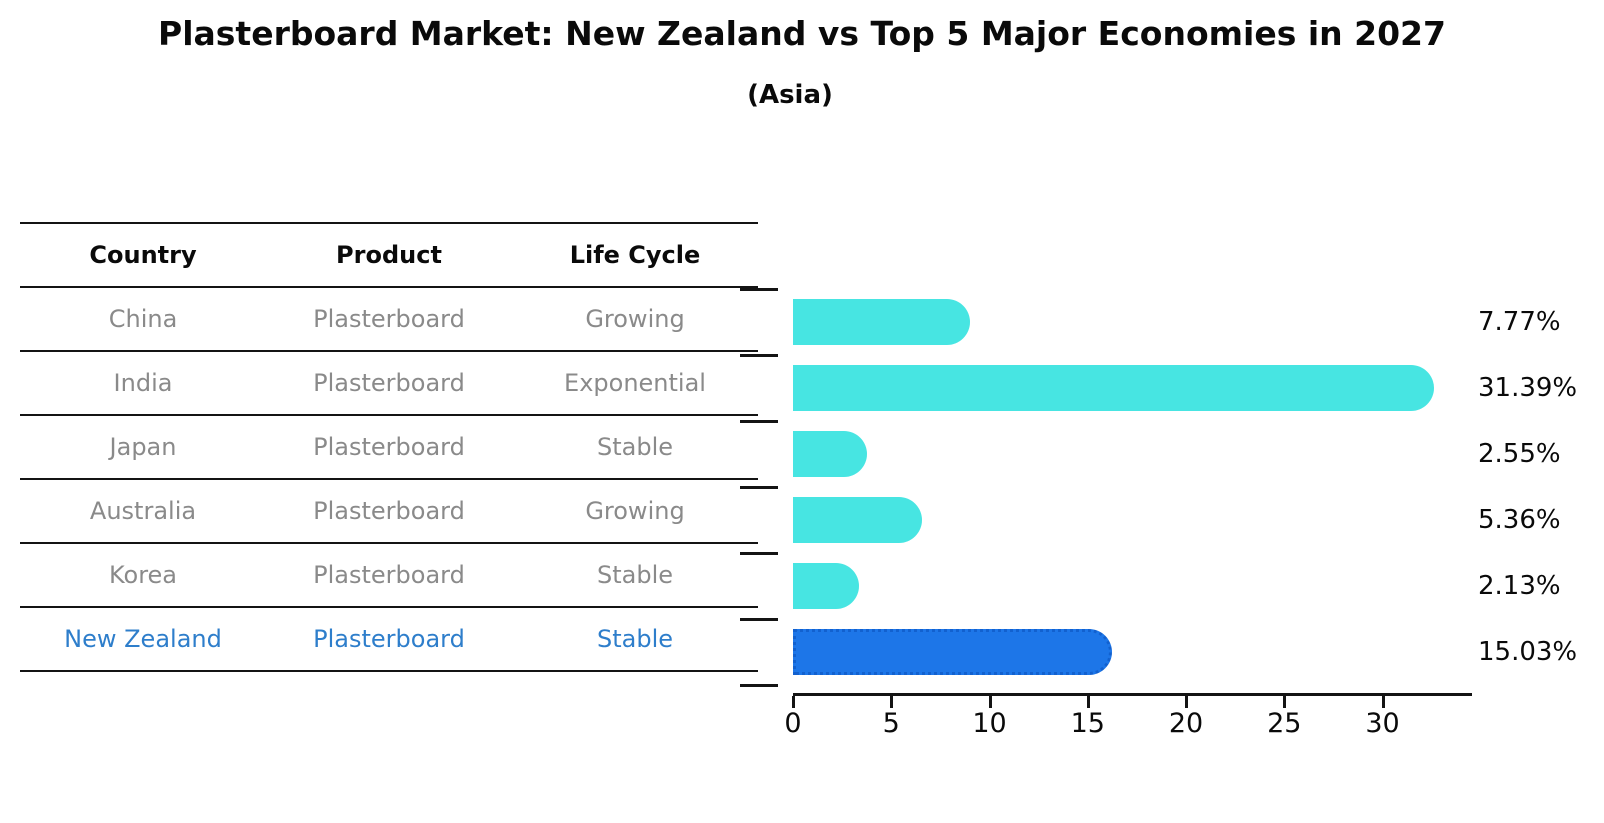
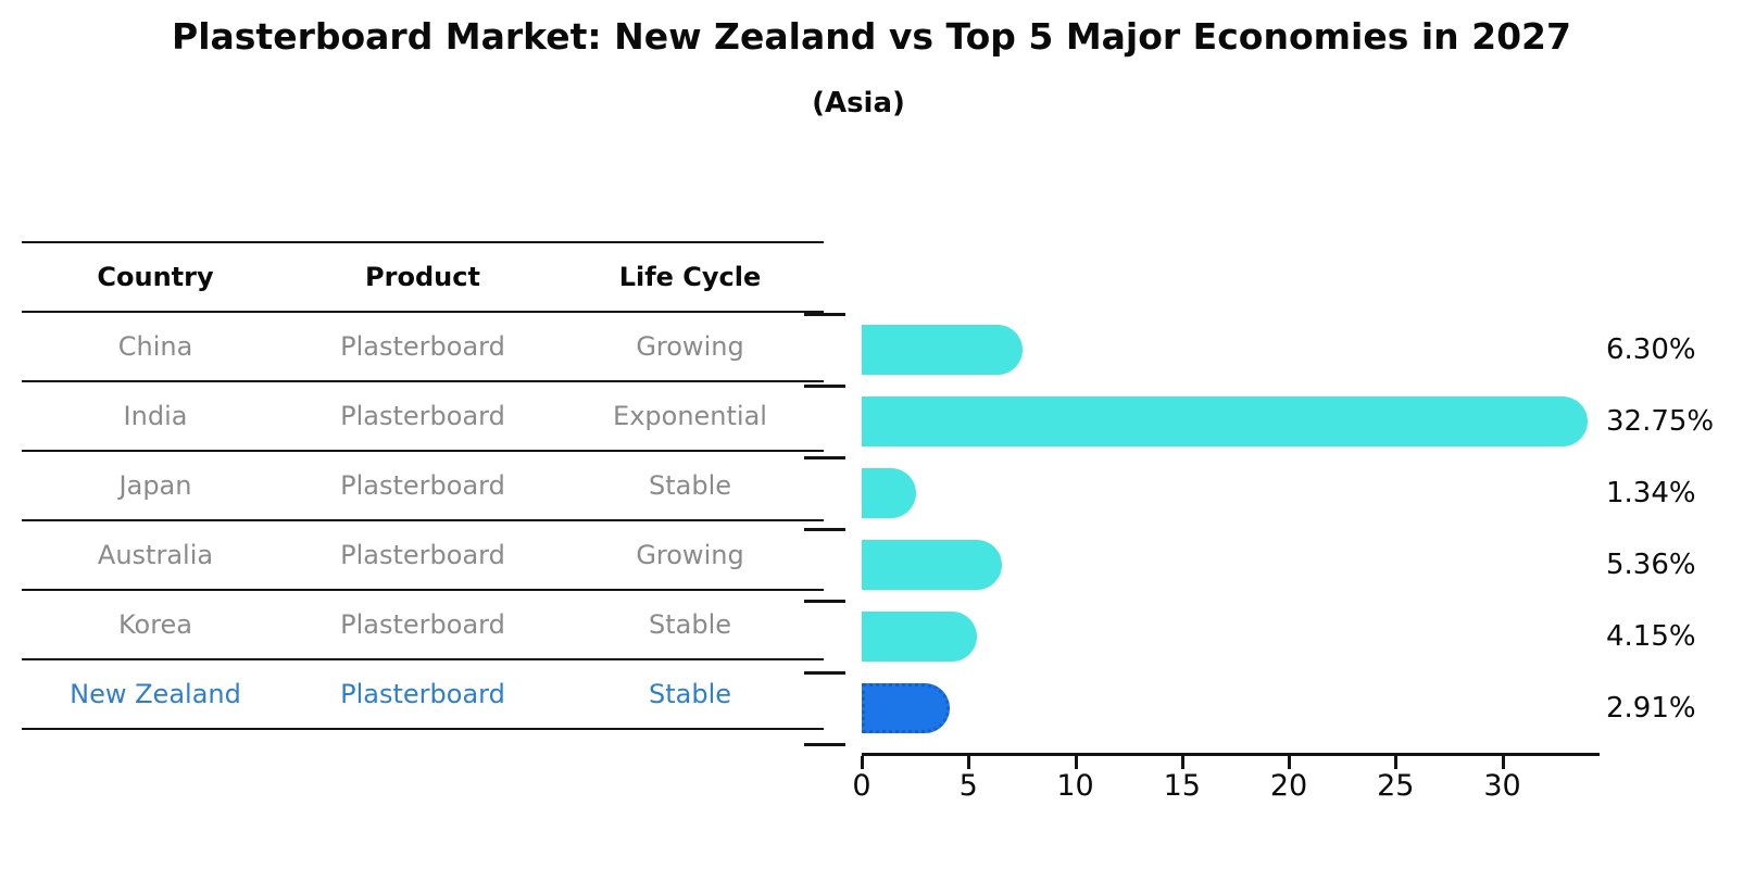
China: 7.77% -> 6.30%
India: 31.39% -> 32.75%
Japan: 2.55% -> 1.34%
Korea: 2.13% -> 4.15%
New Zealand: 15.03% -> 2.91%
